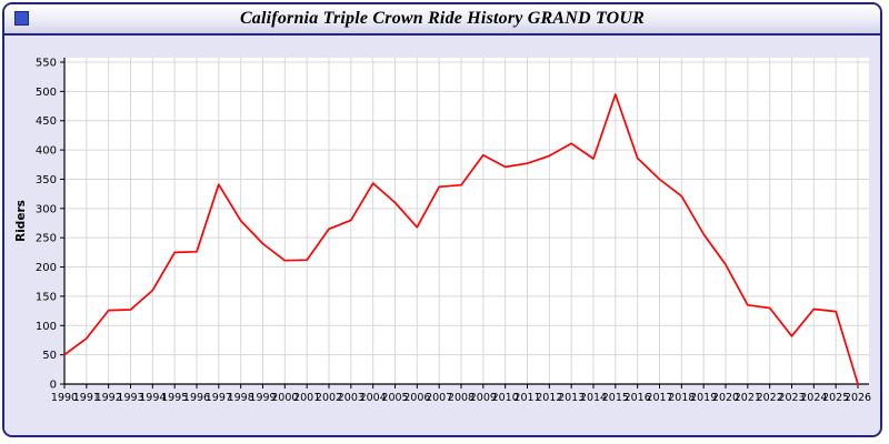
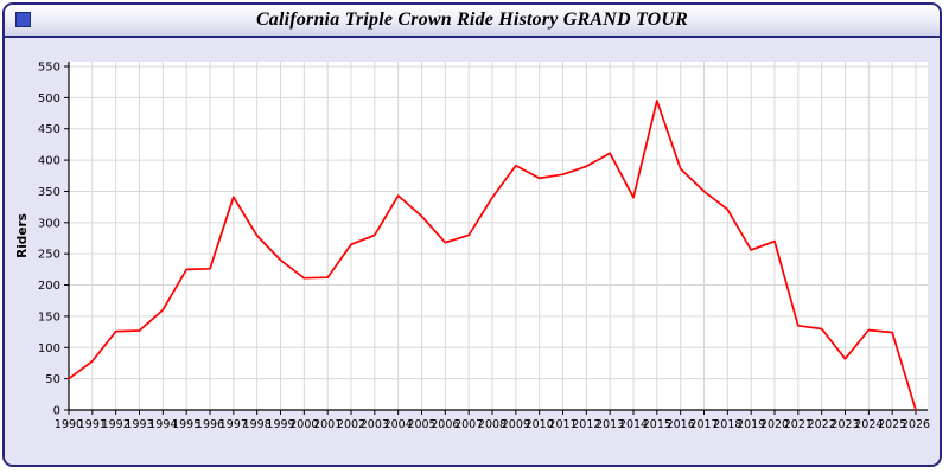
2007: 340 -> 280
2014: 380 -> 340
2020: 200 -> 270
